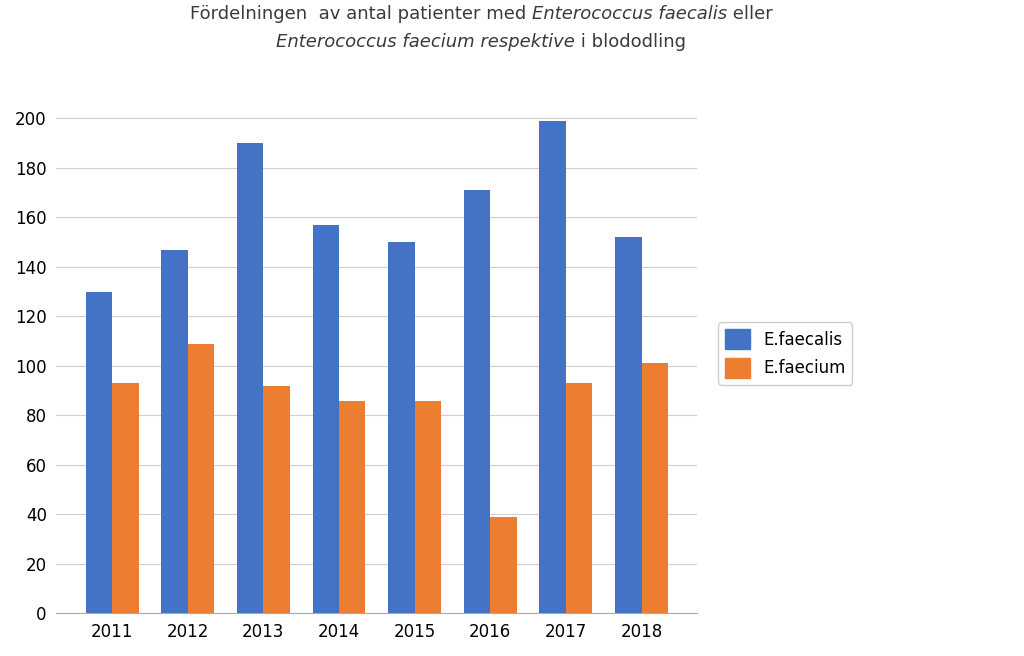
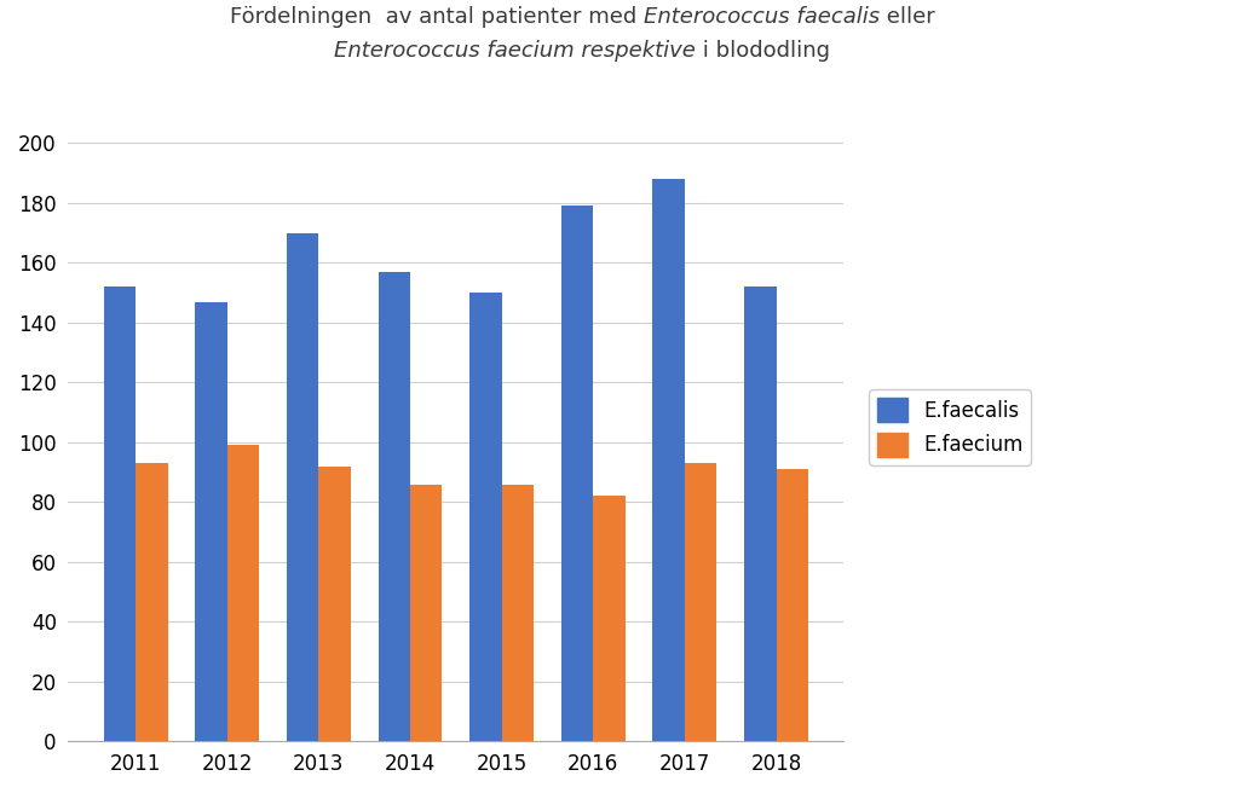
E.faecalis/2011: 130 -> 152
E.faecium/2012: 109 -> 99
E.faecalis/2013: 190 -> 170
E.faecalis/2016: 171 -> 179
E.faecium/2016: 39 -> 82
E.faecalis/2017: 199 -> 188
E.faecium/2018: 101 -> 91
